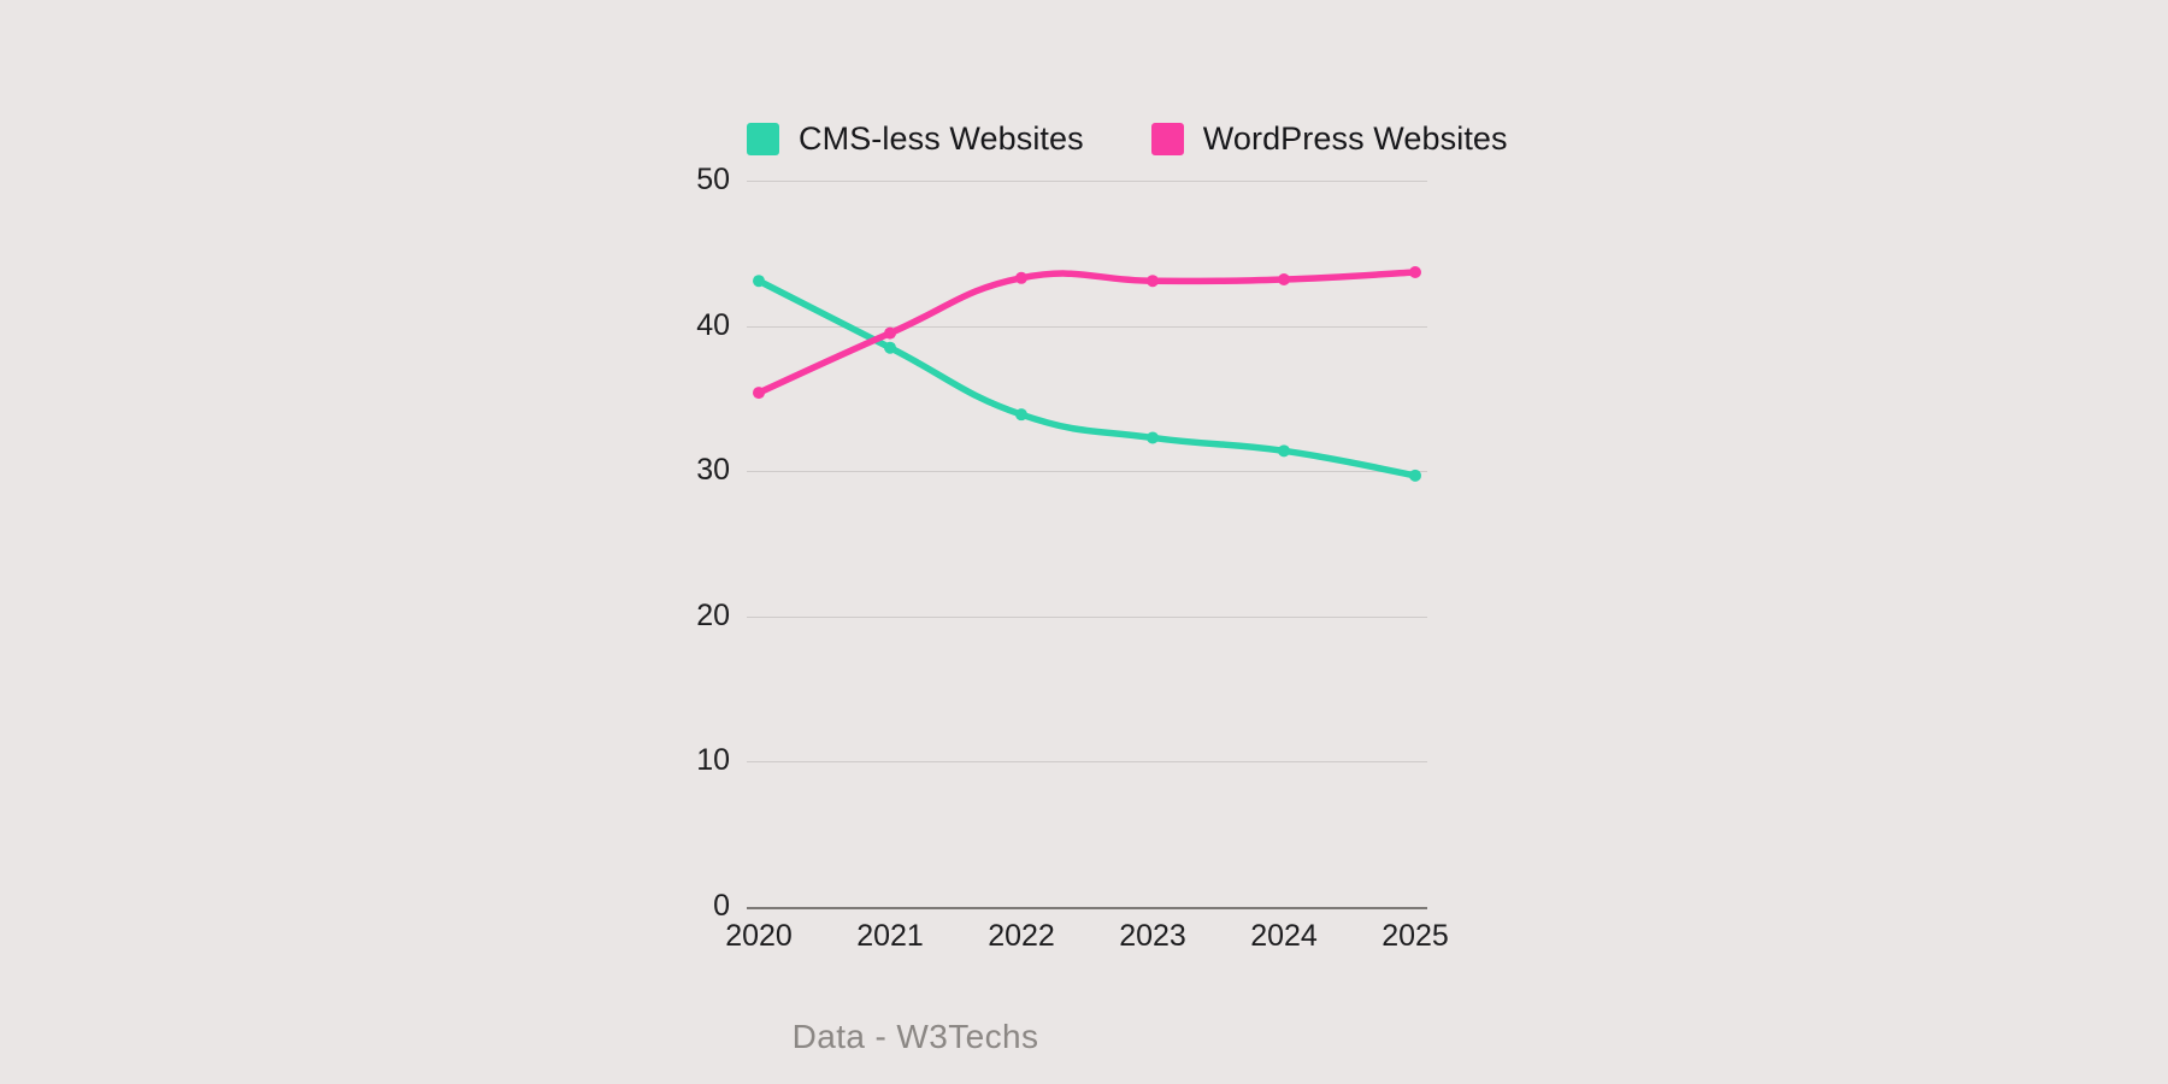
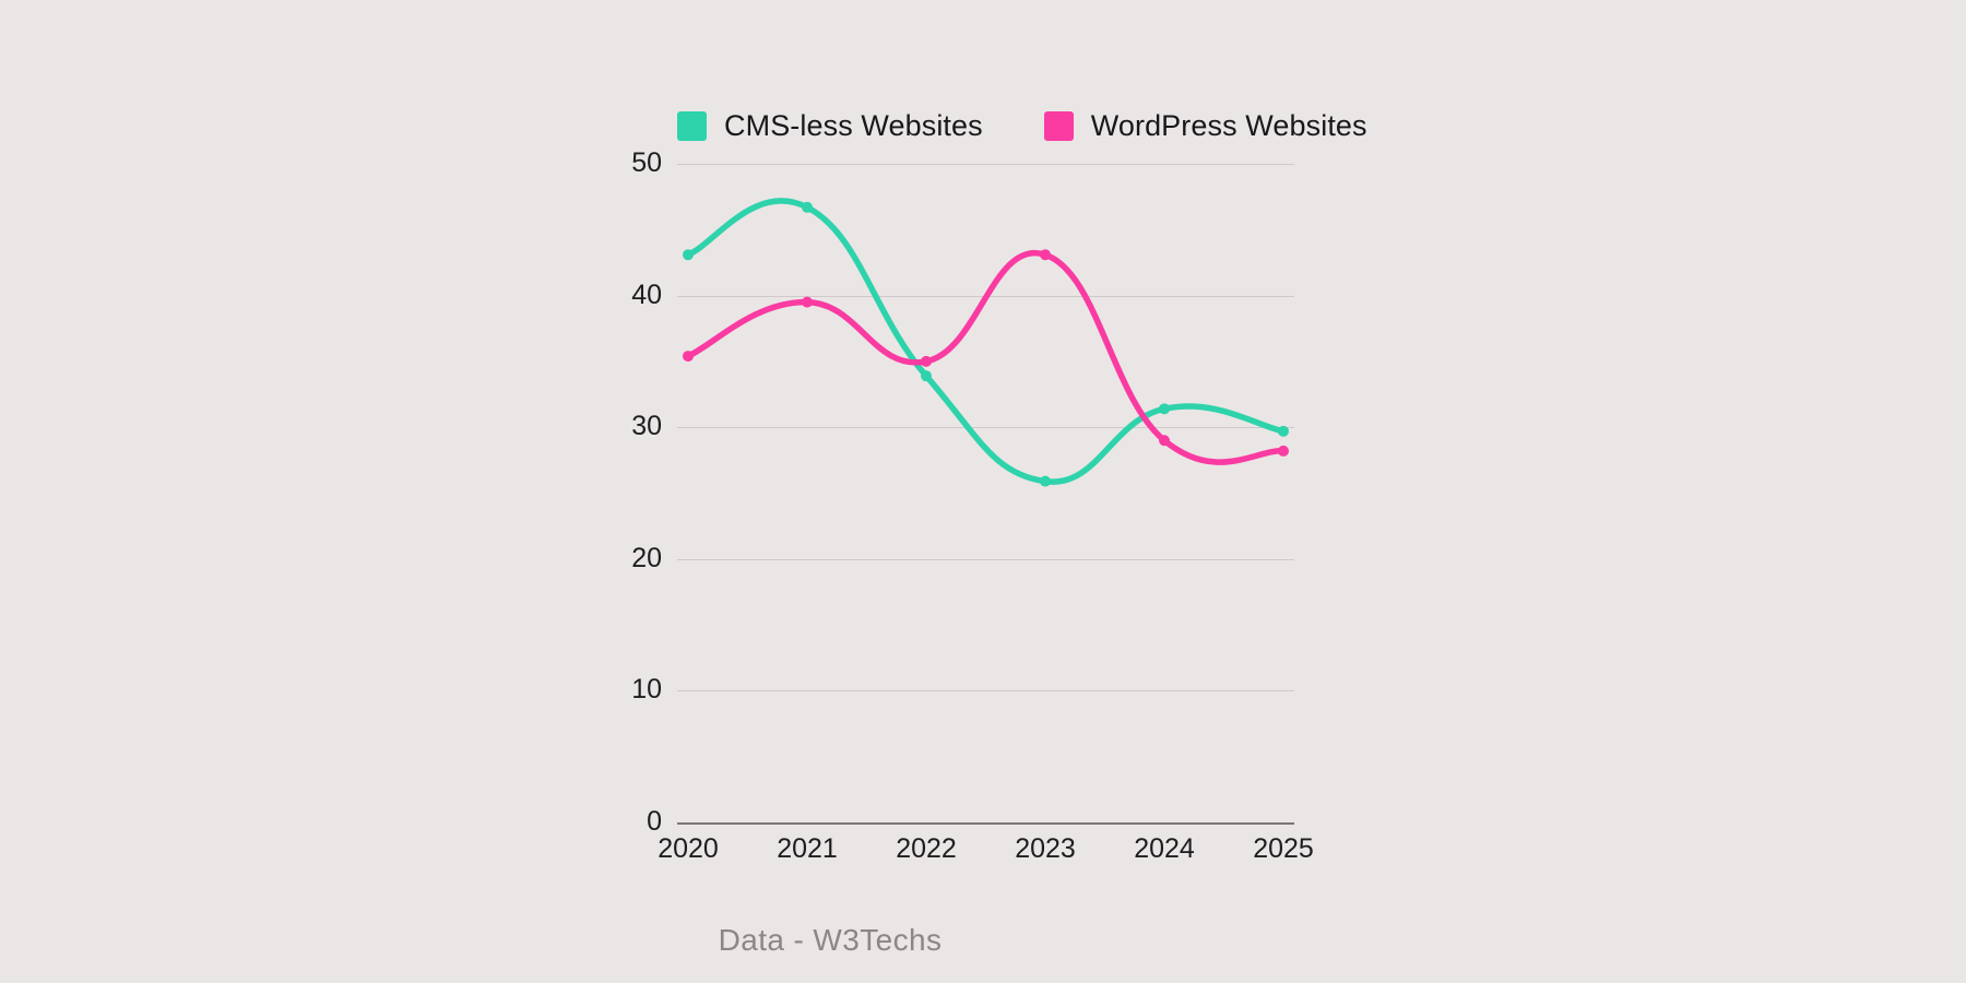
CMS-less Websites/2021: 38.5 -> 46.7
WordPress Websites/2022: 43.3 -> 35.0
CMS-less Websites/2023: 32.3 -> 25.9
WordPress Websites/2024: 43.2 -> 29.0
WordPress Websites/2025: 43.7 -> 28.2
